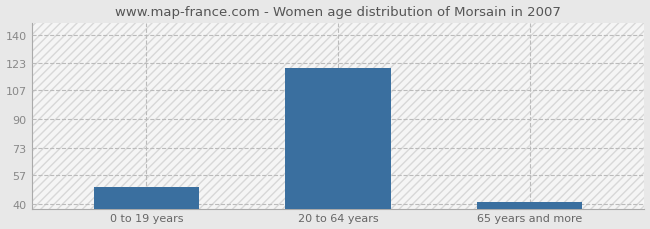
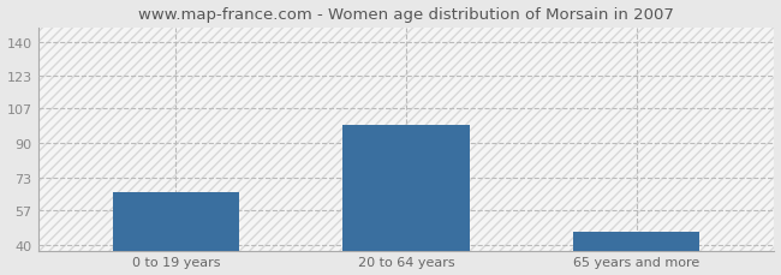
0 to 19 years: 50 -> 66
20 to 64 years: 120 -> 99
65 years and more: 41 -> 46
